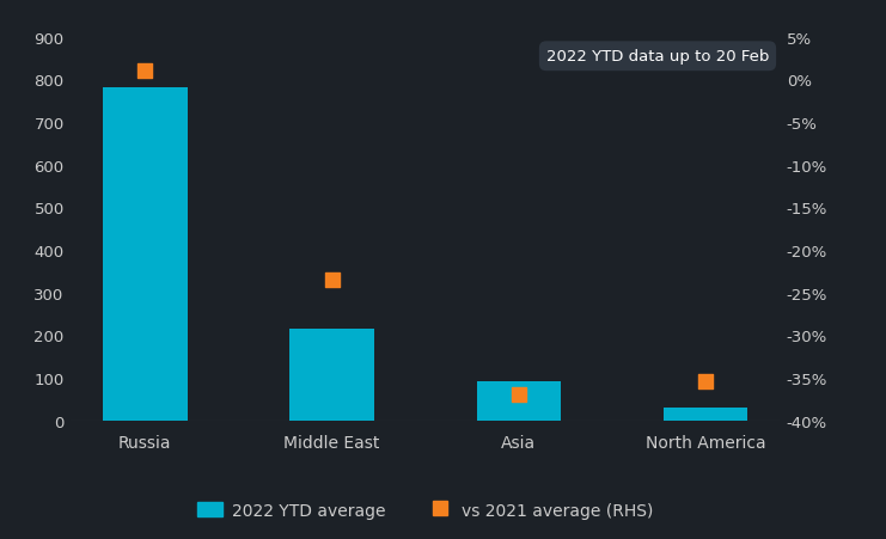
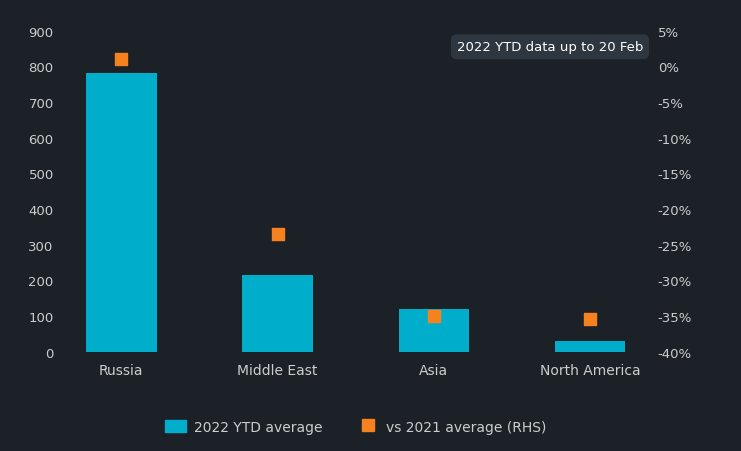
2022 YTD average/Asia: 90 -> 120
vs 2021 average (RHS)/Asia: -37.0% -> -35.0%
